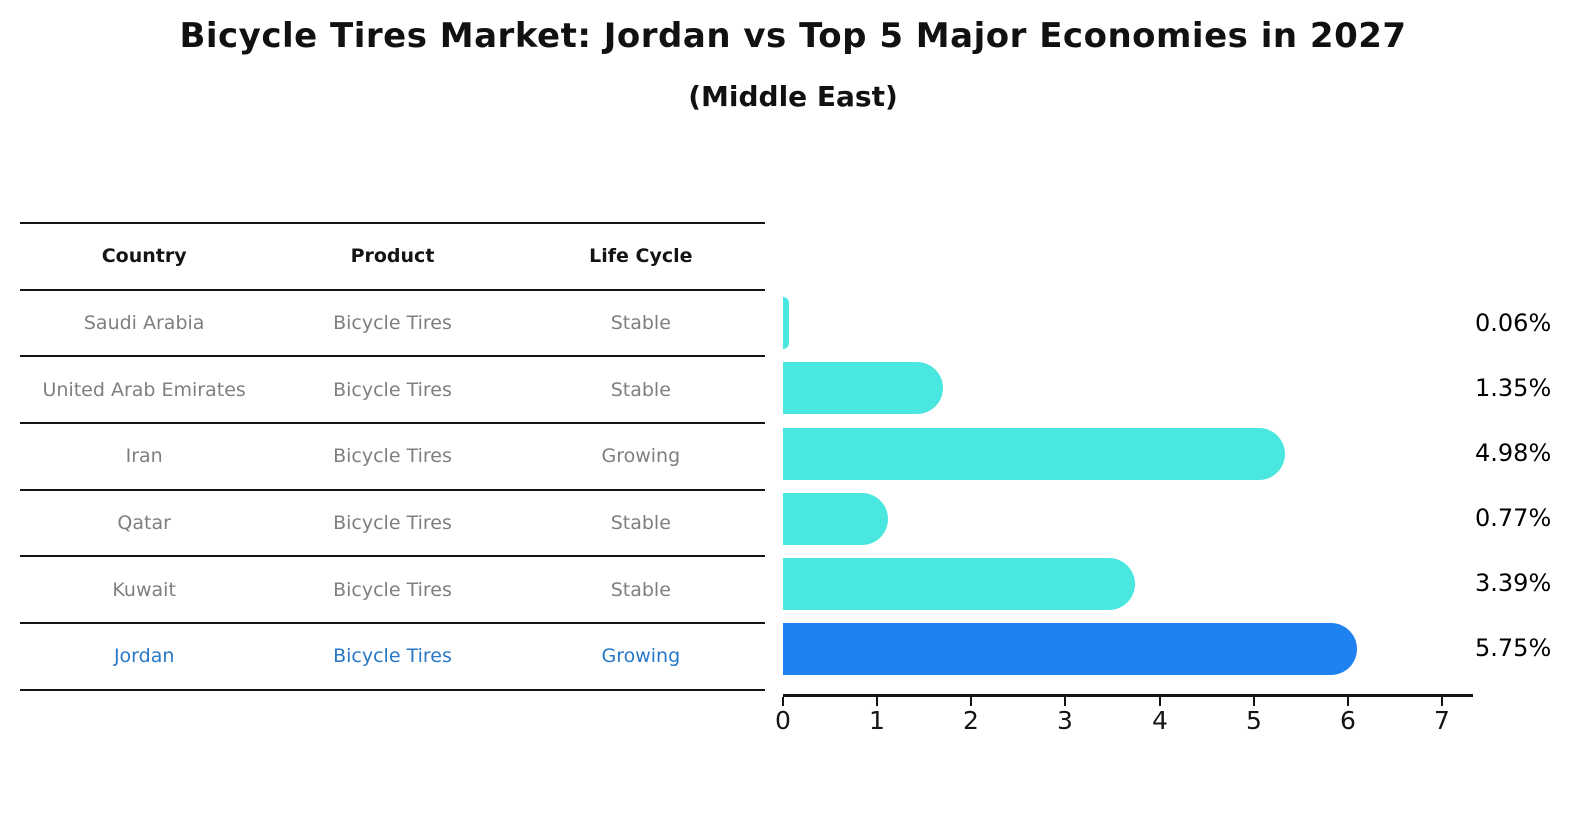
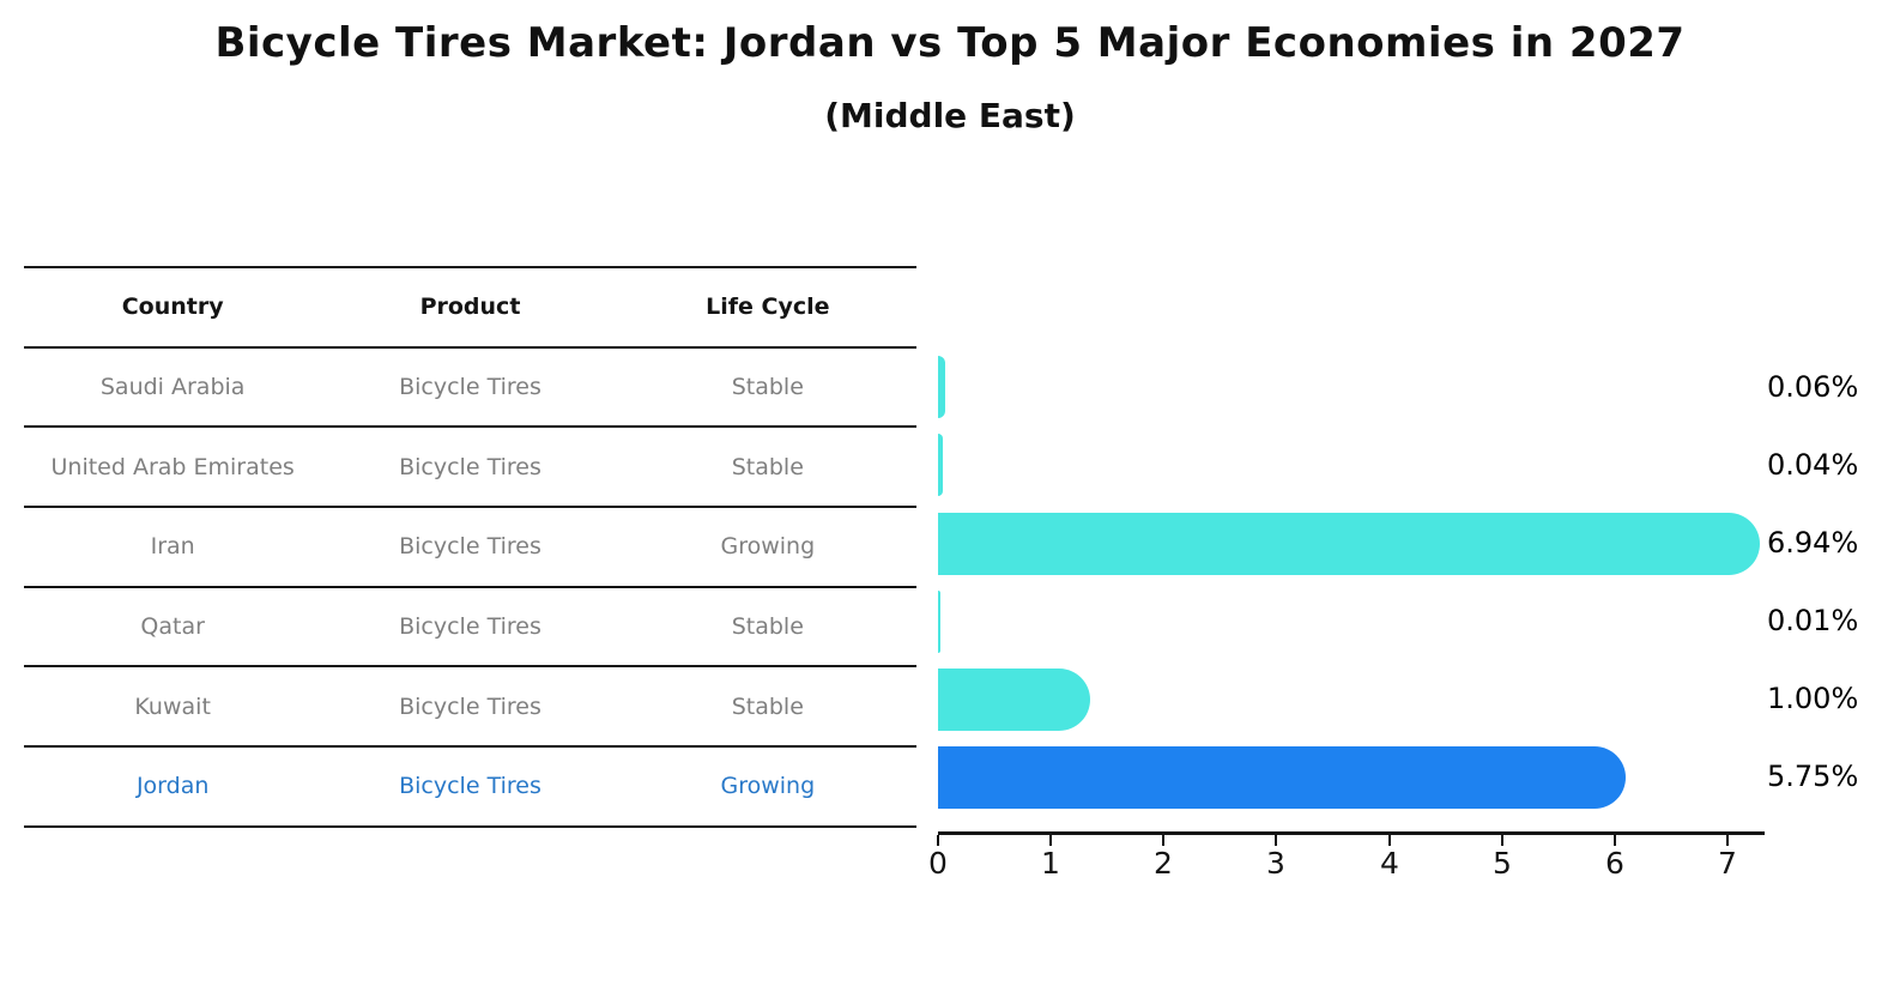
United Arab Emirates: 1.35% -> 0.04%
Iran: 4.98% -> 6.94%
Qatar: 0.77% -> 0.01%
Kuwait: 3.39% -> 1.00%
